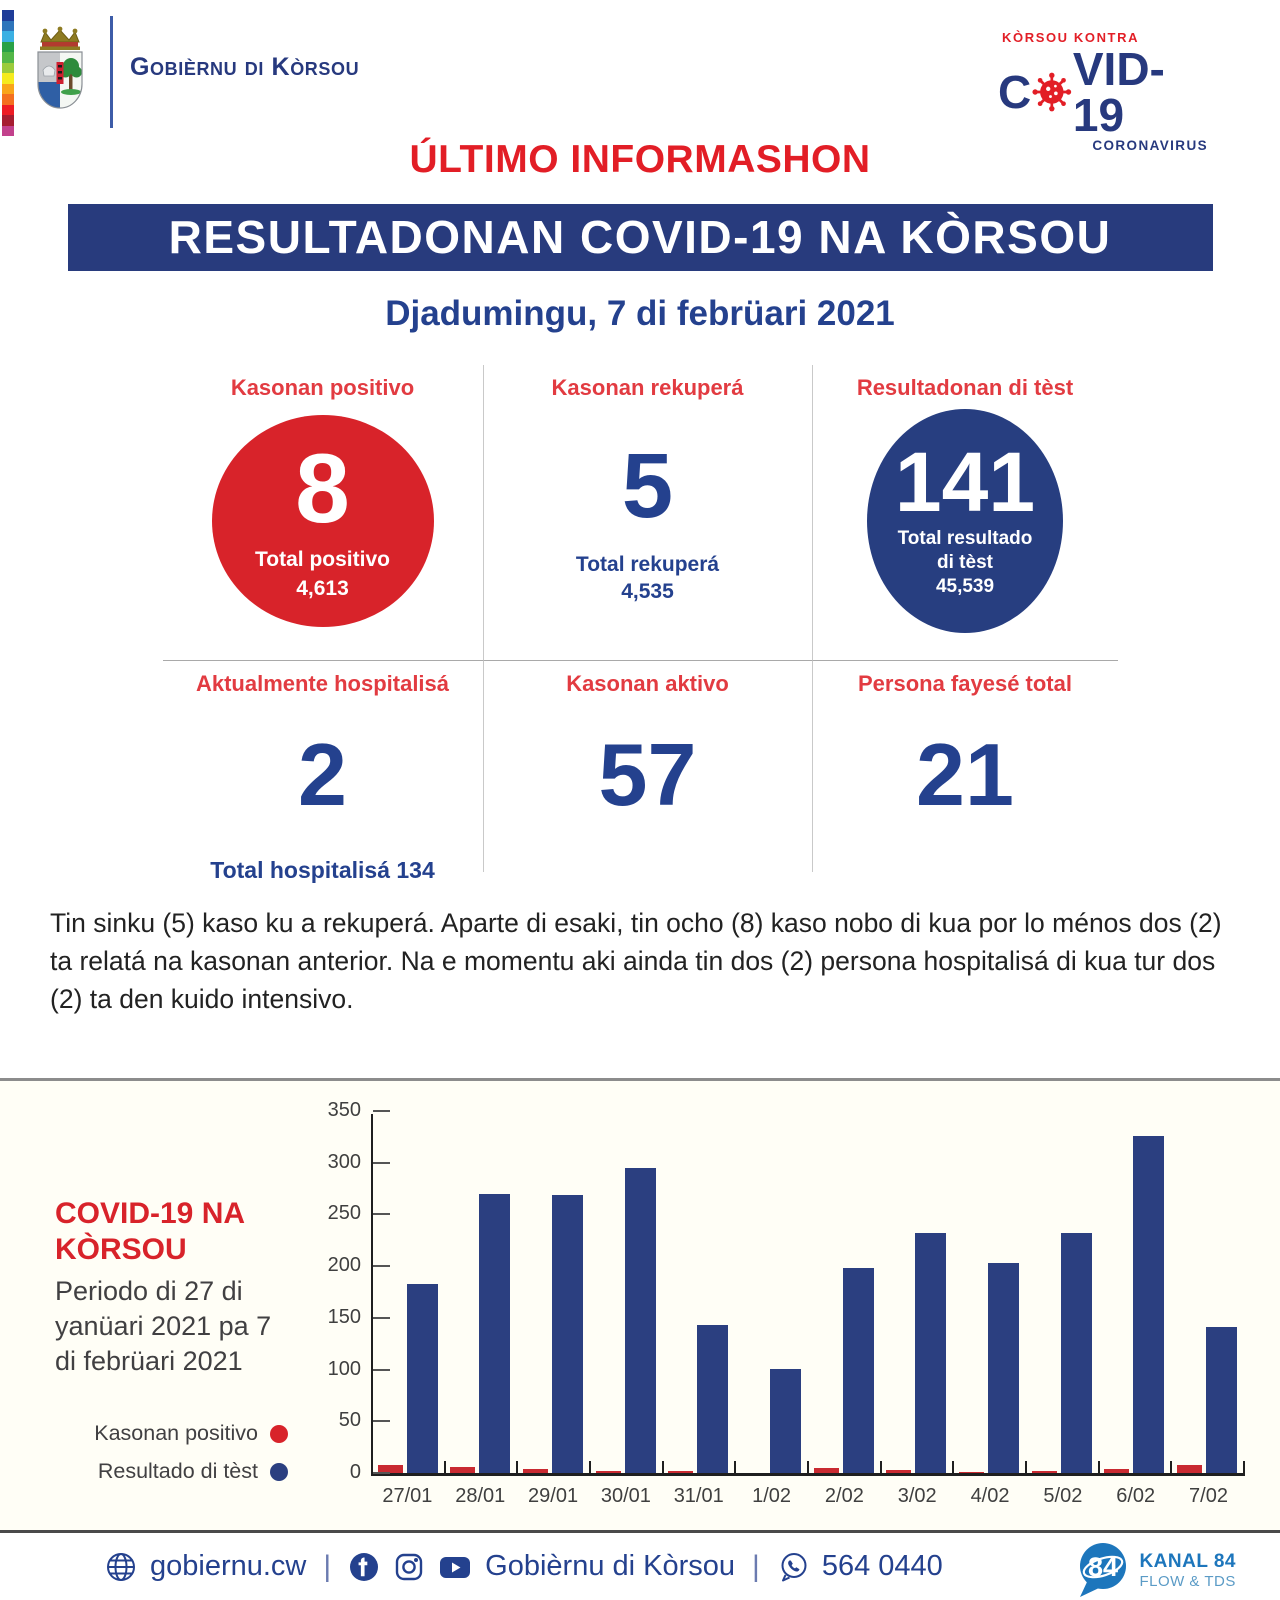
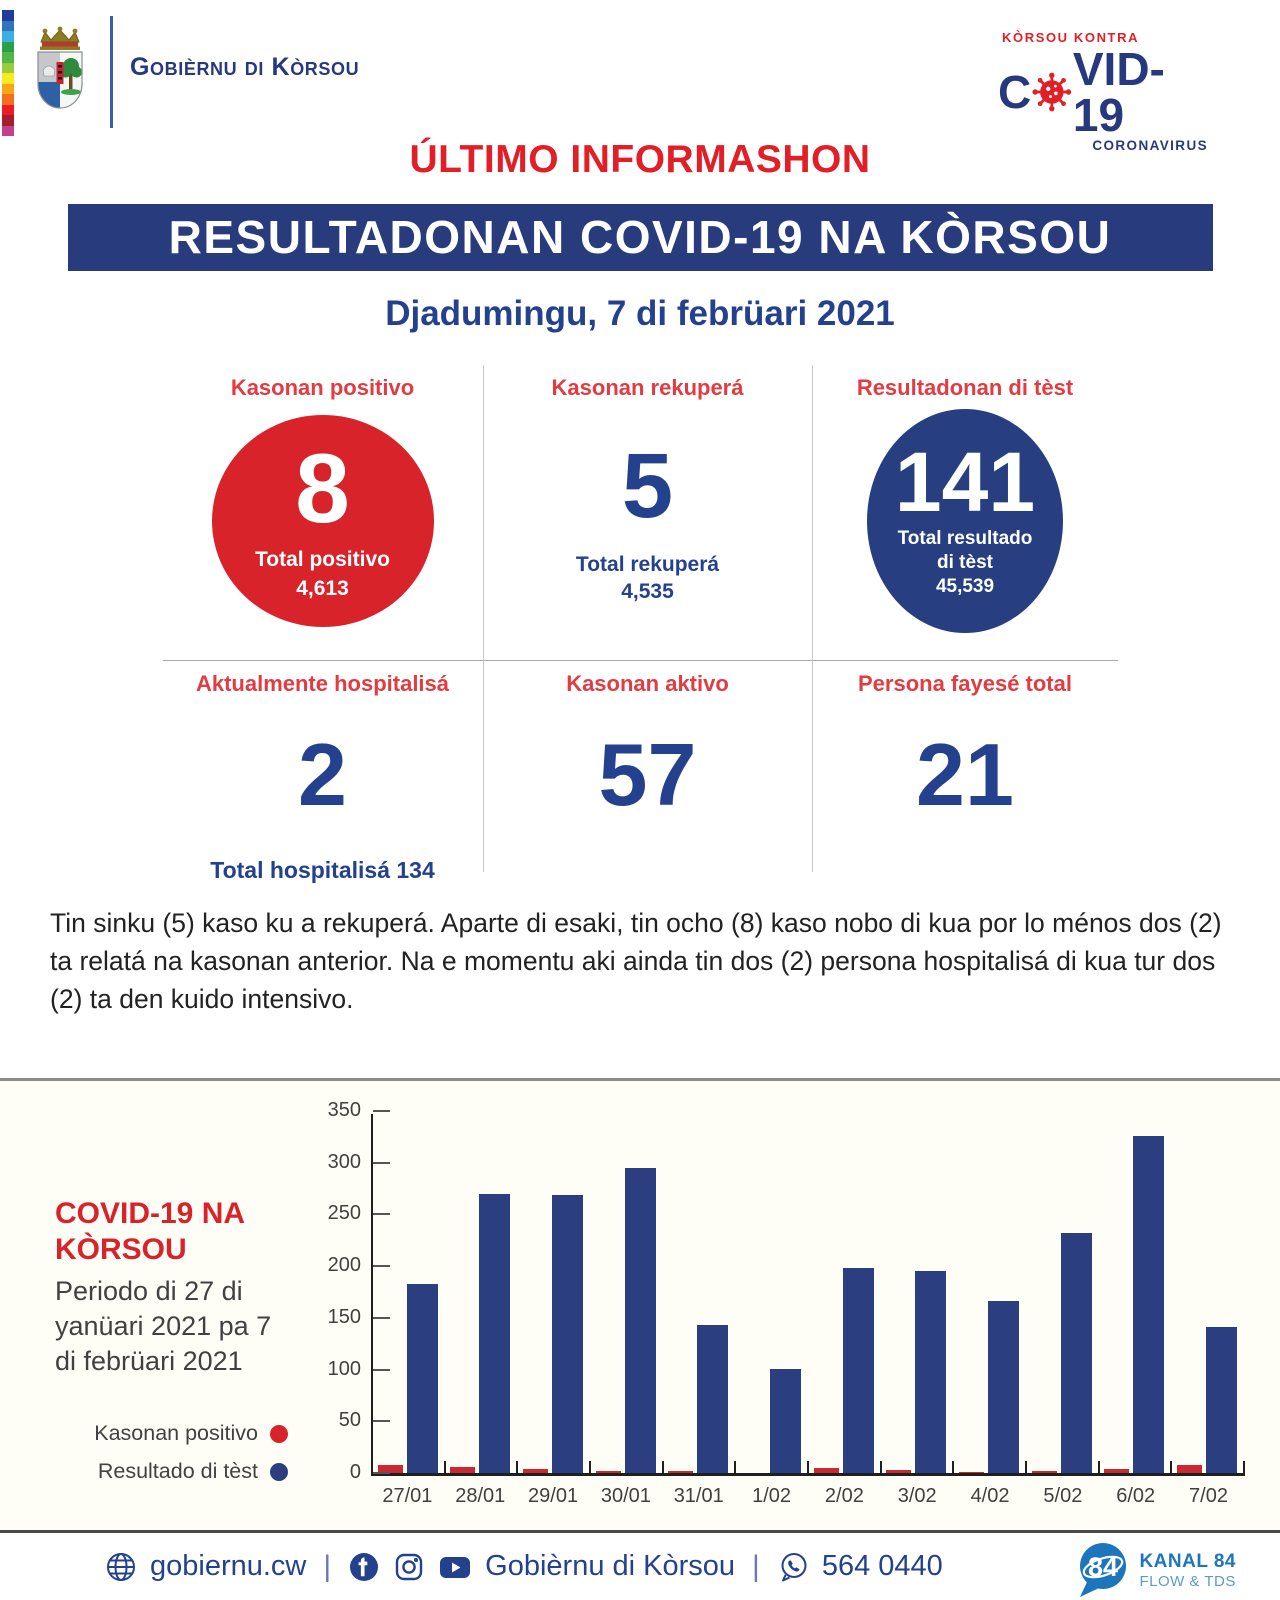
Resultado di tèst/3/02: 232 -> 195
Resultado di tèst/4/02: 203 -> 166
